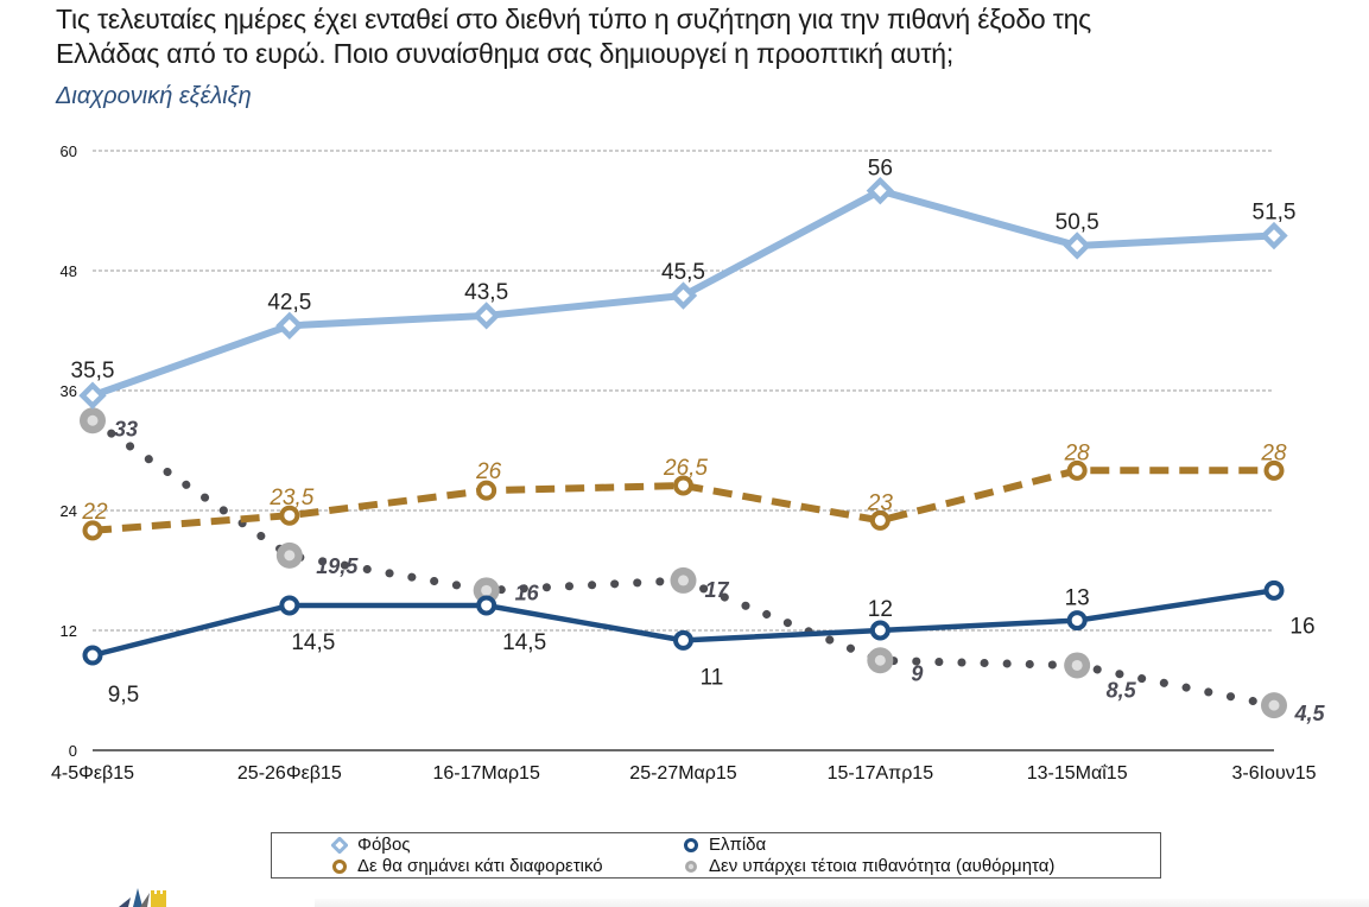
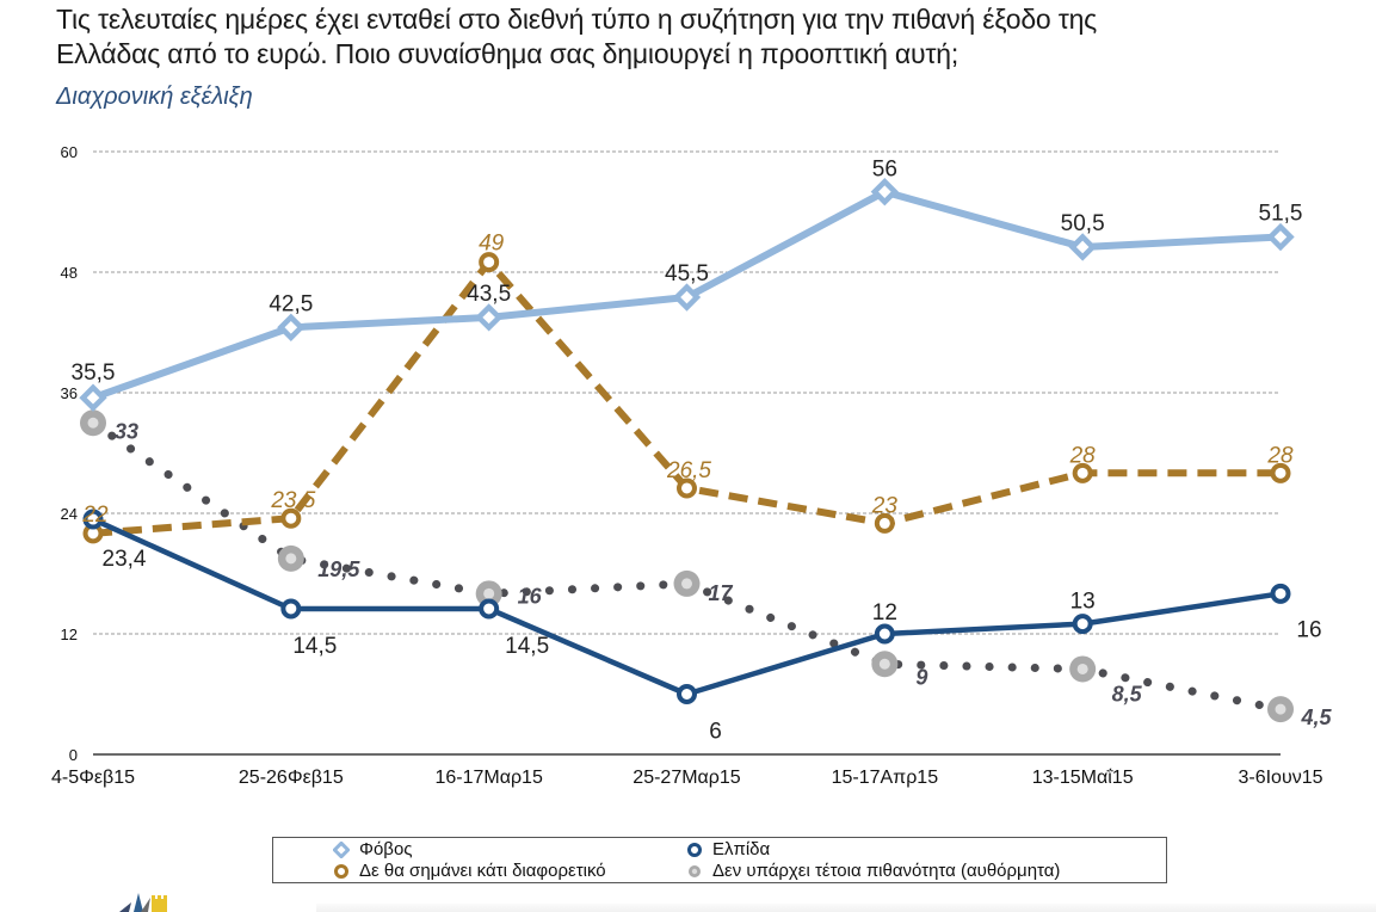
Ελπίδα/4-5Φεβ15: 9,5 -> 23,4
Δε θα σημάνει κάτι διαφορετικό/16-17Μαρ15: 26 -> 49
Ελπίδα/25-27Μαρ15: 11 -> 6
